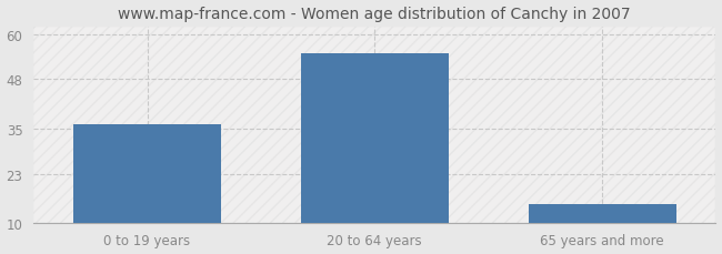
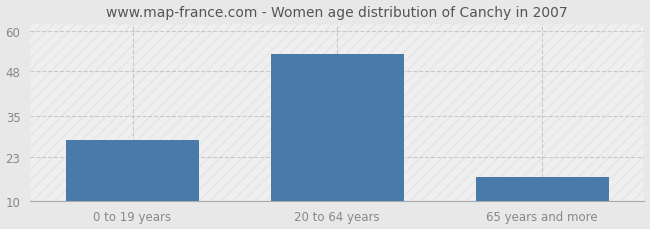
0 to 19 years: 36 -> 28
20 to 64 years: 55 -> 53
65 years and more: 15 -> 17
